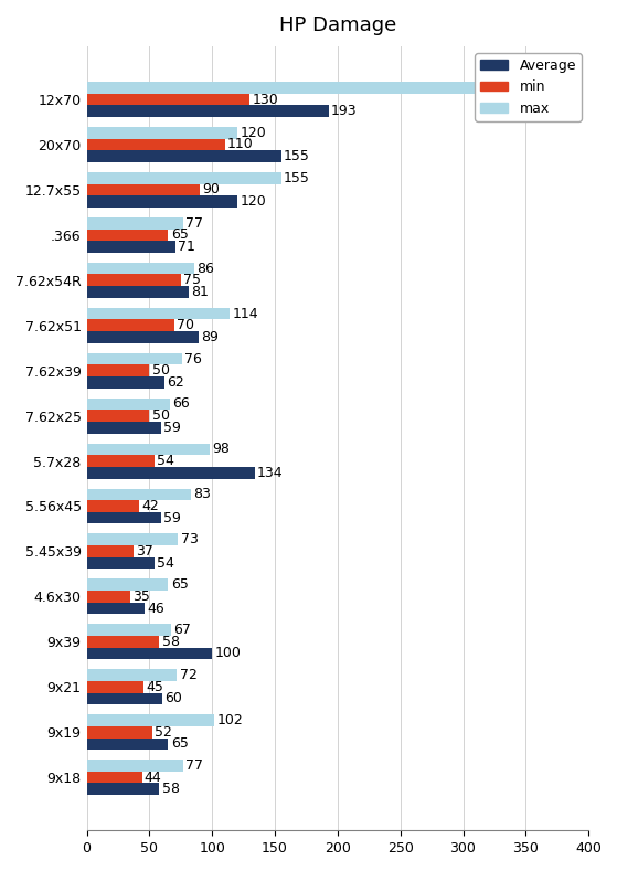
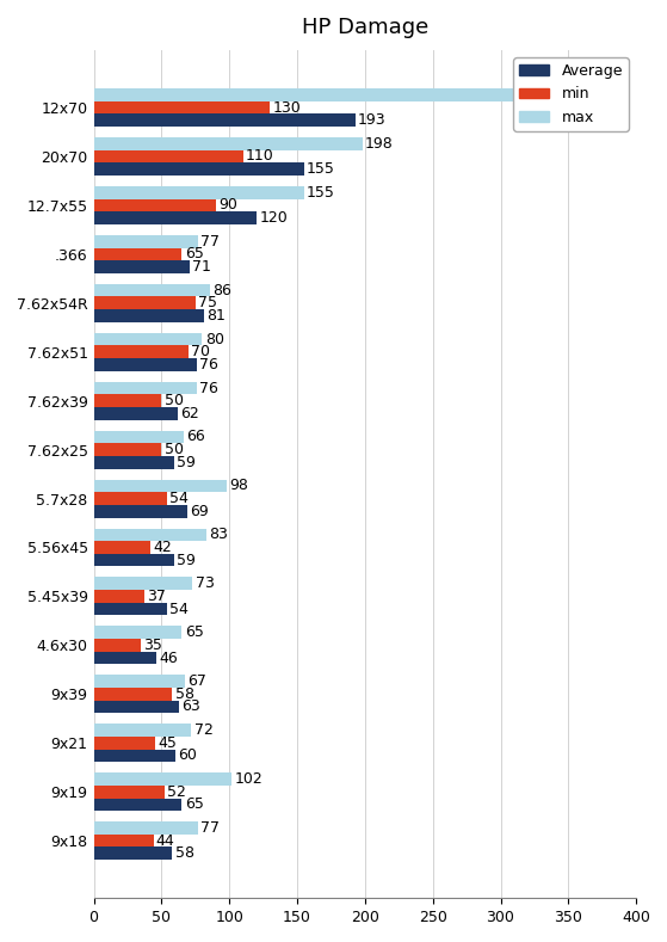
max/20x70: 120 -> 198
max/7.62x51: 114 -> 80
Average/7.62x51: 89 -> 76
Average/5.7x28: 134 -> 69
Average/9x39: 100 -> 63
